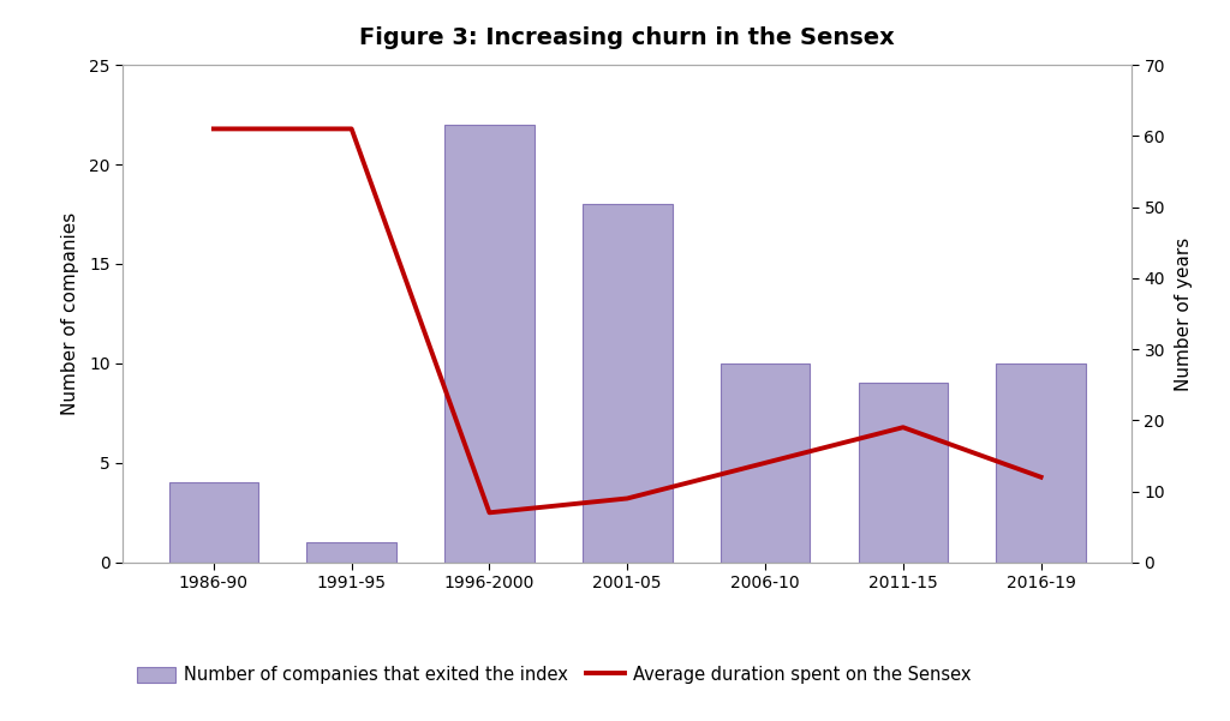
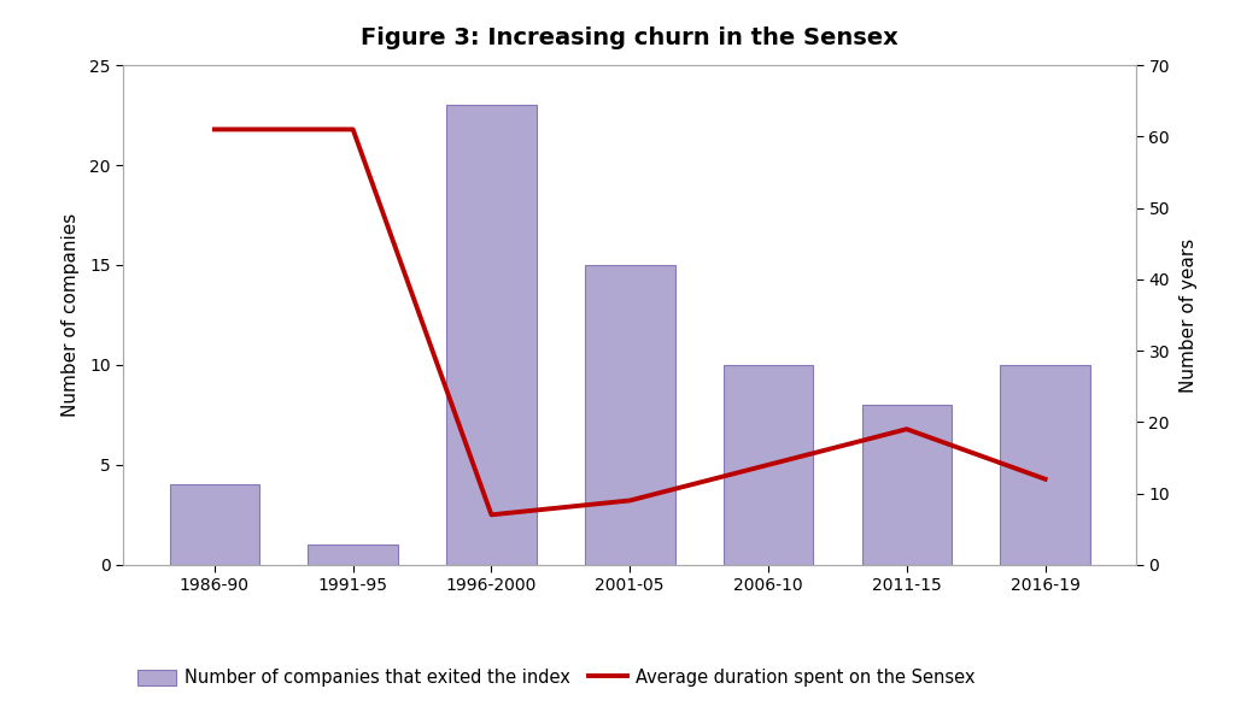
Number of companies that exited the index/1996-2000: 22 -> 23
Number of companies that exited the index/2001-05: 18 -> 15
Number of companies that exited the index/2011-15: 9 -> 8
